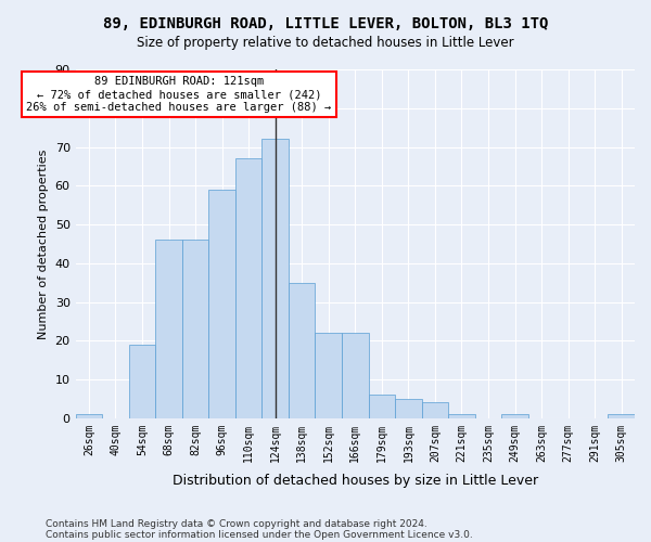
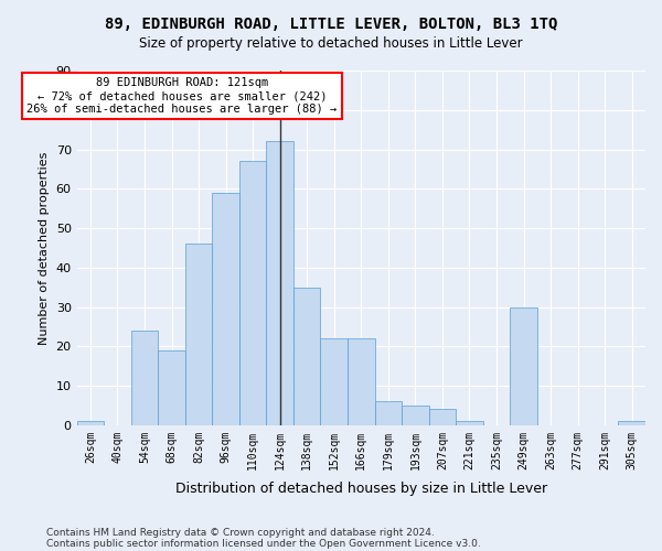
54sqm: 19 -> 24
68sqm: 46 -> 19
249sqm: 1 -> 30
